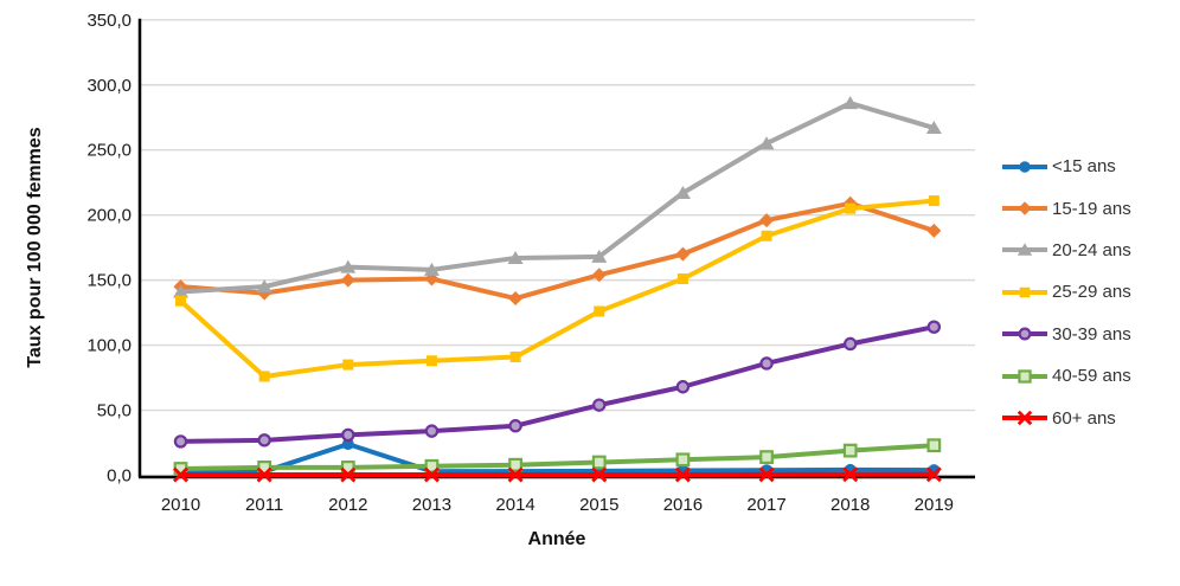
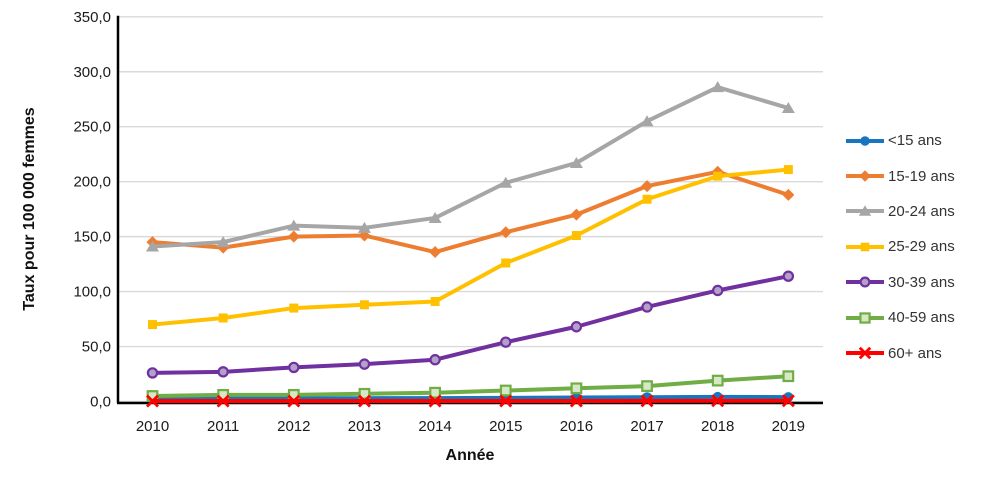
25-29 ans/2010: 134 -> 70
<15 ans/2012: 24 -> 3
20-24 ans/2015: 168 -> 199
